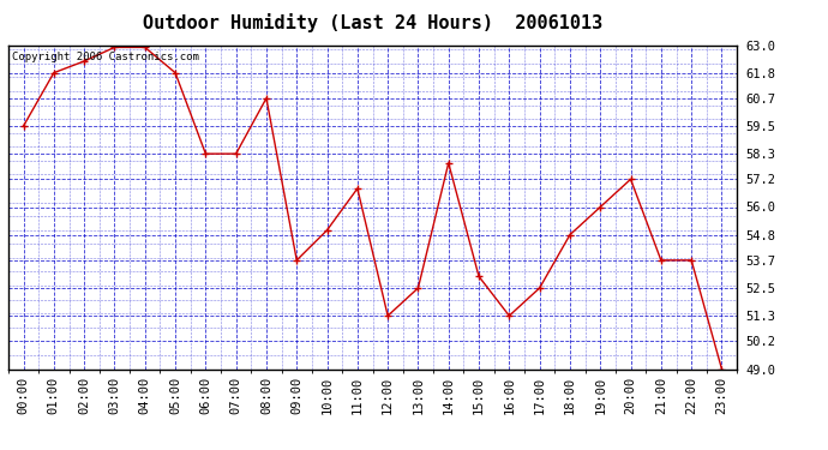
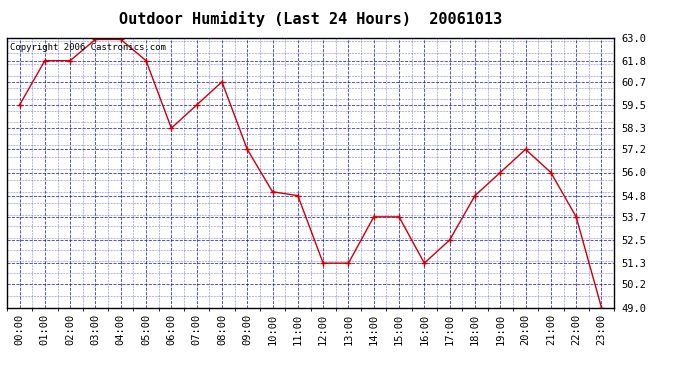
02:00: 62.3 -> 61.8
07:00: 58.3 -> 59.5
09:00: 53.7 -> 57.2
11:00: 56.8 -> 54.8
13:00: 52.5 -> 51.3
14:00: 57.9 -> 53.7
15:00: 53.0 -> 53.7
21:00: 53.7 -> 56.0
